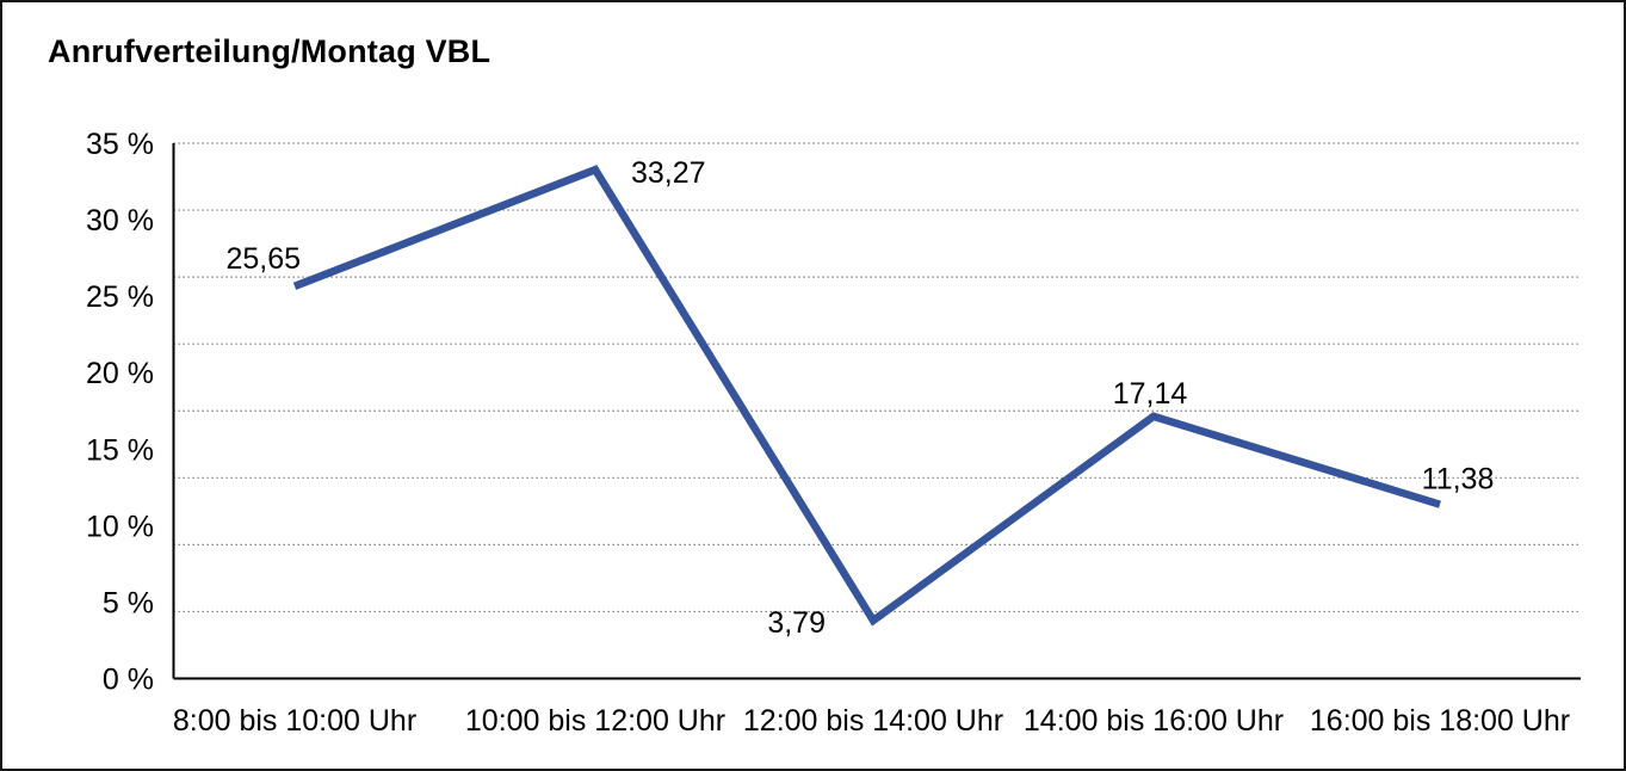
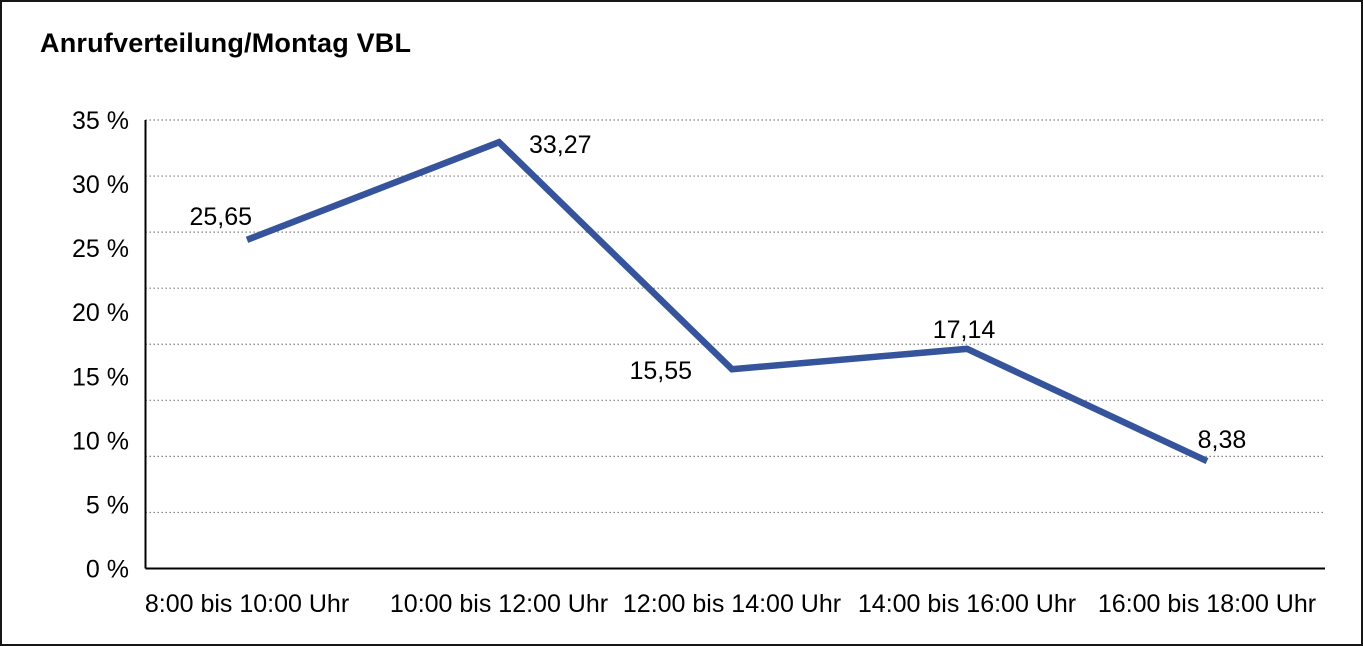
12:00 bis 14:00 Uhr: 3,79 -> 15,55
16:00 bis 18:00 Uhr: 11,38 -> 8,38
